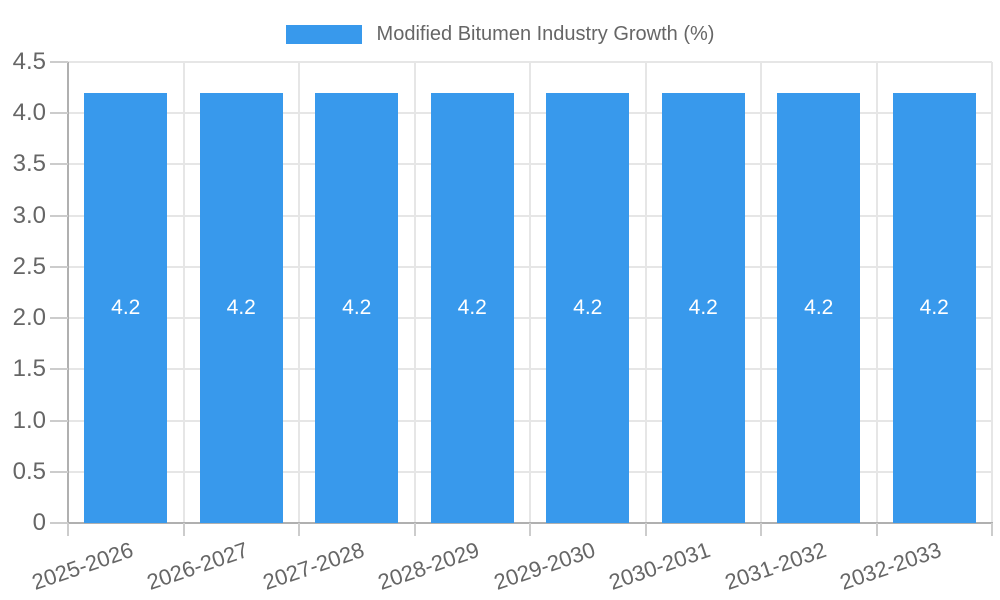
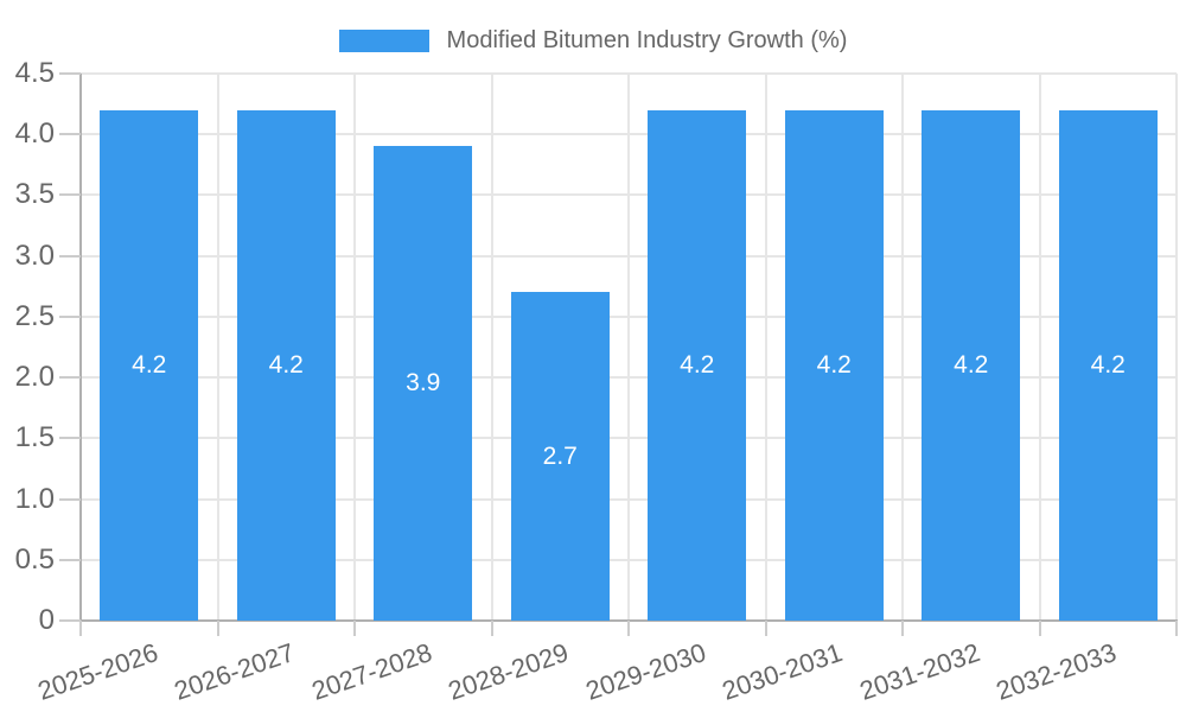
2027-2028: 4.2 -> 3.9
2028-2029: 4.2 -> 2.7
